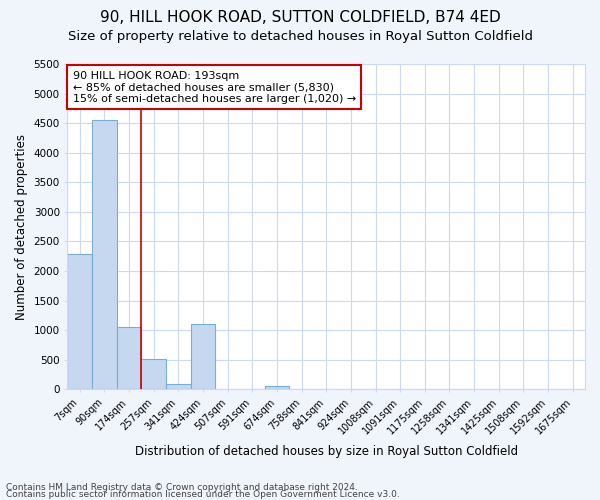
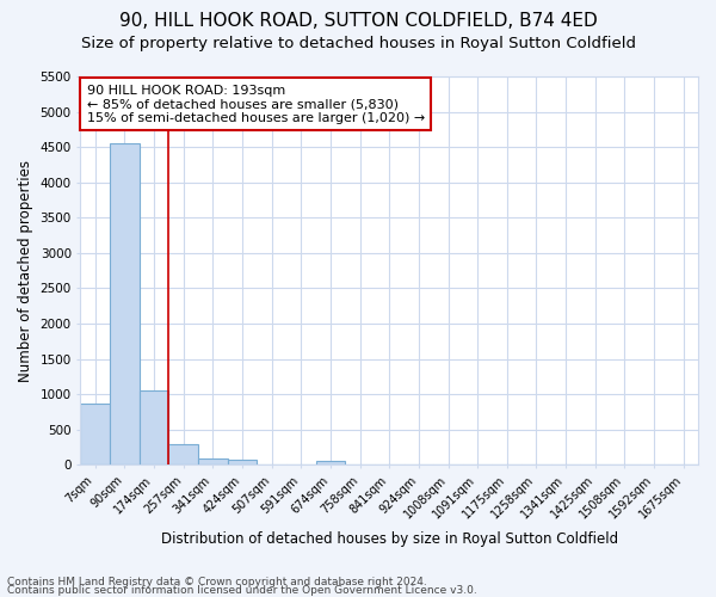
7sqm: 2280 -> 870
257sqm: 520 -> 280
424sqm: 1100 -> 80
